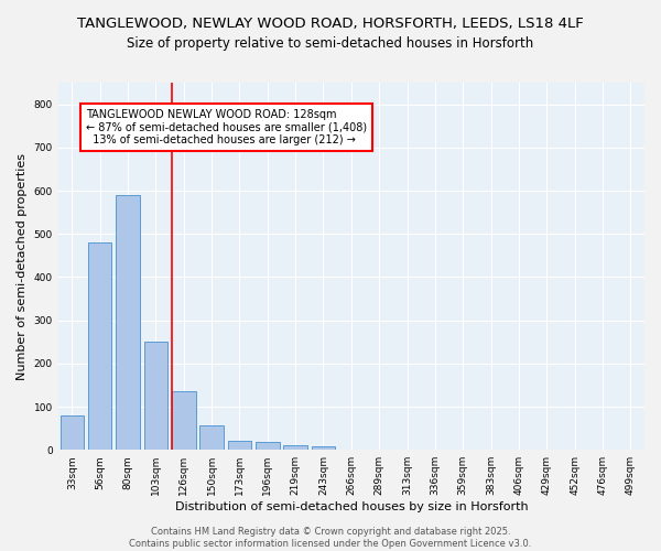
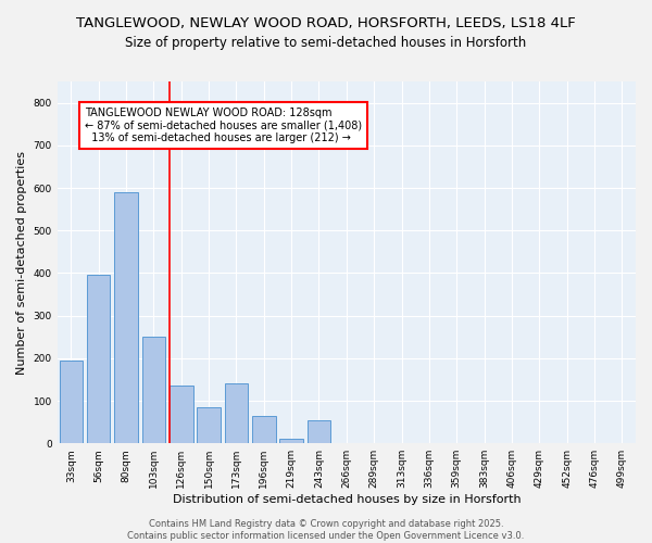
33sqm: 80 -> 195
56sqm: 480 -> 395
150sqm: 57 -> 85
173sqm: 22 -> 140
196sqm: 18 -> 65
243sqm: 8 -> 55
